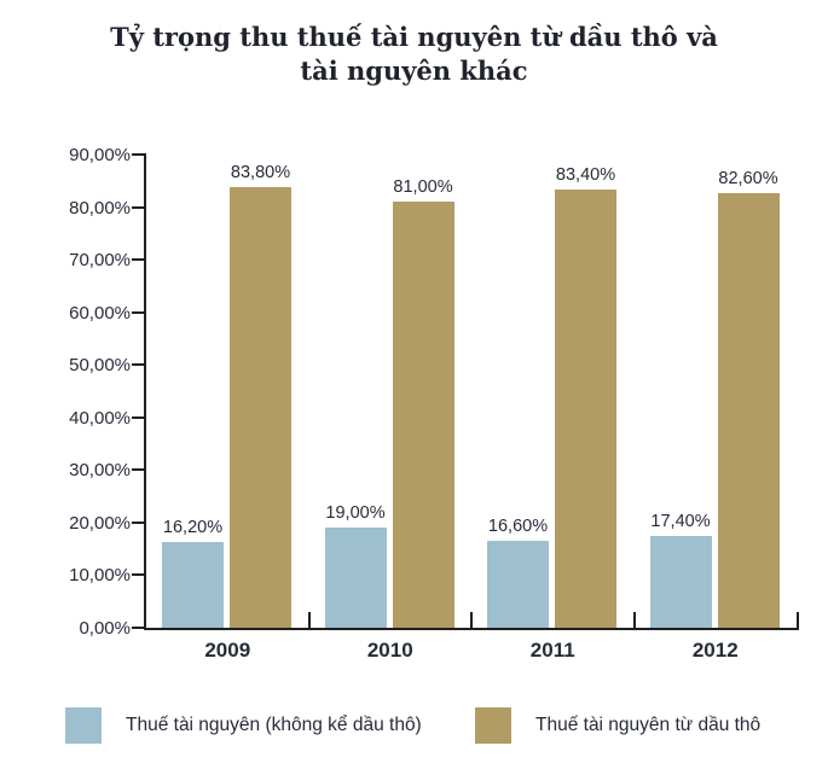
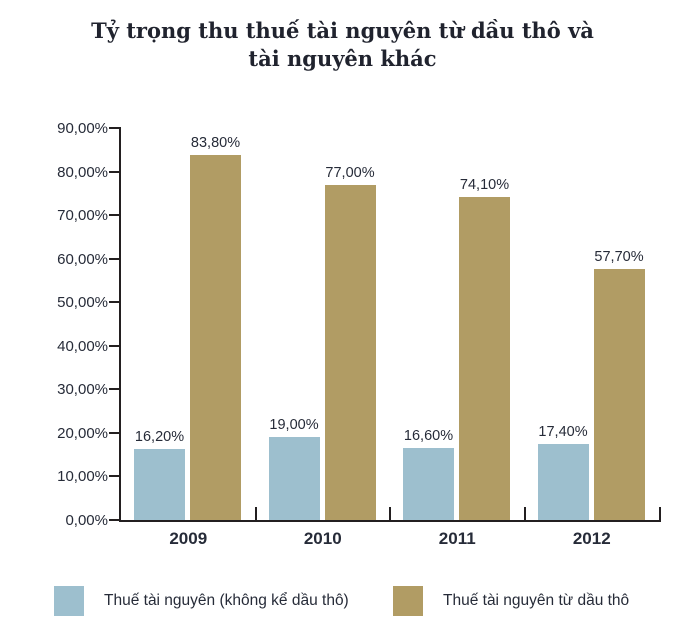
Thuế tài nguyên từ dầu thô/2010: 81,00% -> 77,00%
Thuế tài nguyên từ dầu thô/2011: 83,40% -> 74,10%
Thuế tài nguyên từ dầu thô/2012: 82,60% -> 57,70%
